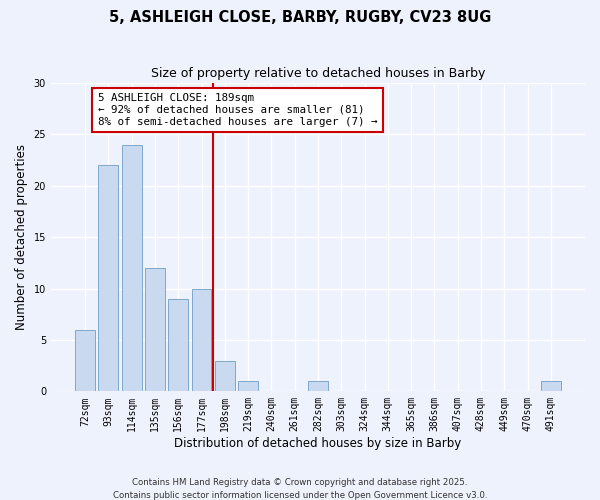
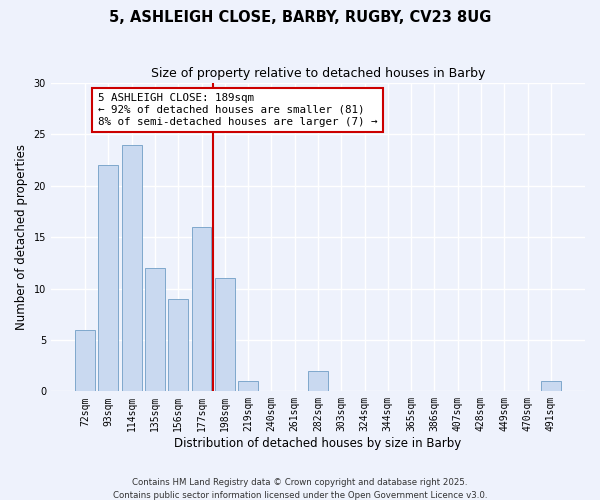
177sqm: 10 -> 16
198sqm: 3 -> 11
282sqm: 1 -> 2
